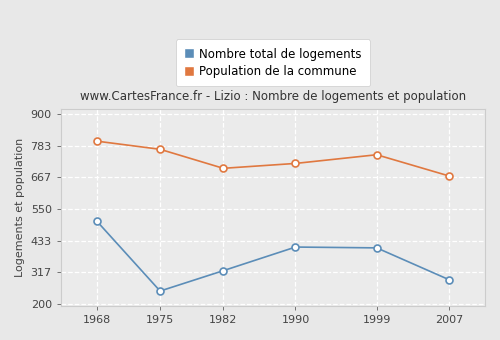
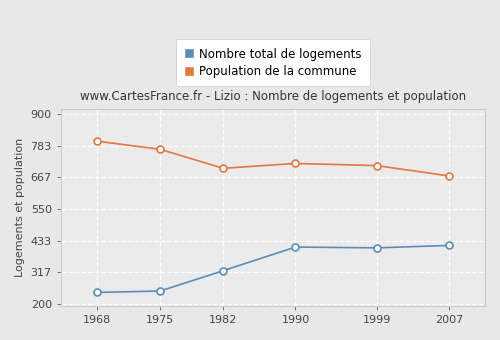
Nombre total de logements/1968: 505 -> 243
Population de la commune/1999: 750 -> 710
Nombre total de logements/2007: 290 -> 416
